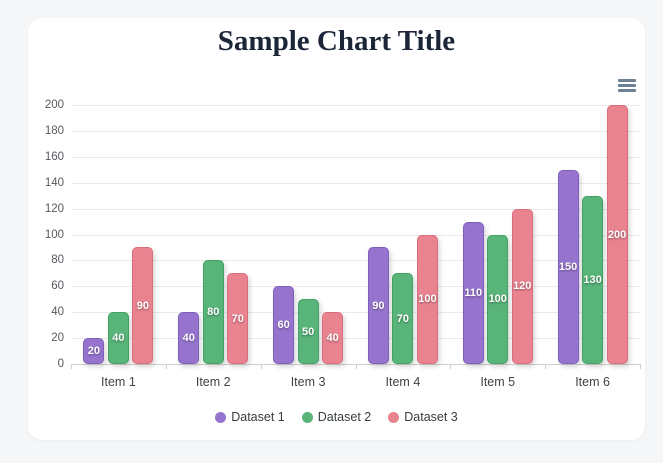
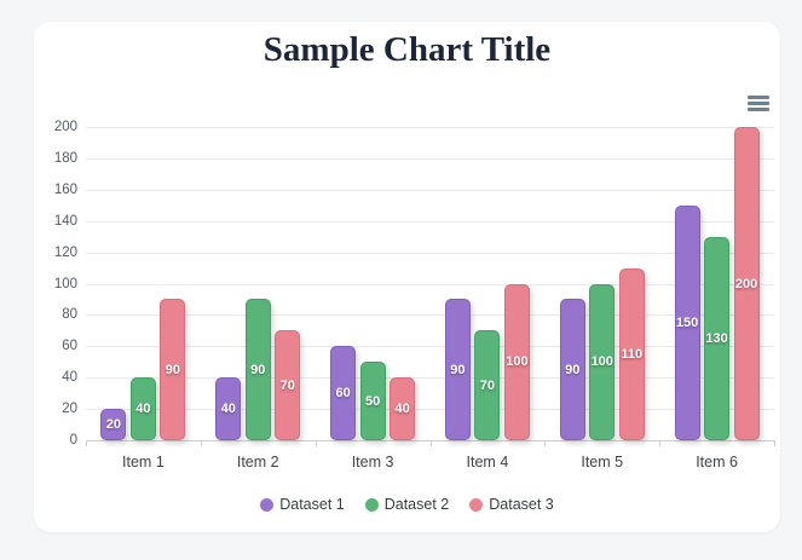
Dataset 2/Item 2: 80 -> 90
Dataset 1/Item 5: 110 -> 90
Dataset 3/Item 5: 120 -> 110
